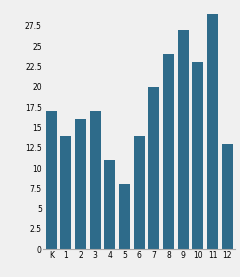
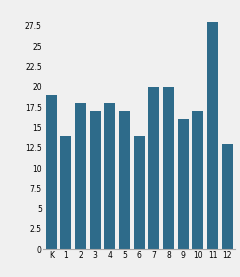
K: 17 -> 19
2: 16 -> 18
4: 11 -> 18
5: 8 -> 17
8: 24 -> 20
9: 27 -> 16
10: 23 -> 17
11: 29 -> 28
